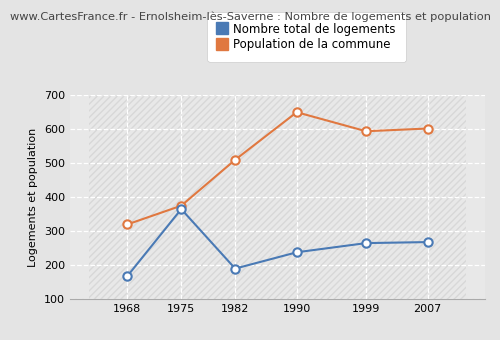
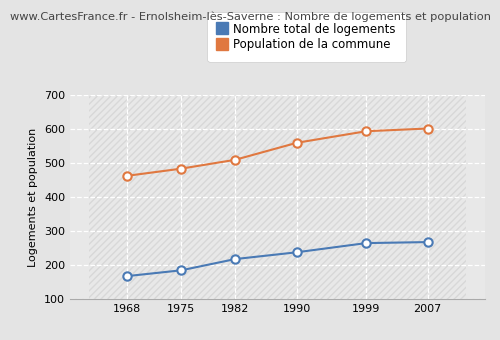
Population de la commune/1968: 320 -> 463
Nombre total de logements/1975: 365 -> 185
Population de la commune/1975: 375 -> 484
Nombre total de logements/1982: 190 -> 218
Population de la commune/1990: 650 -> 560
